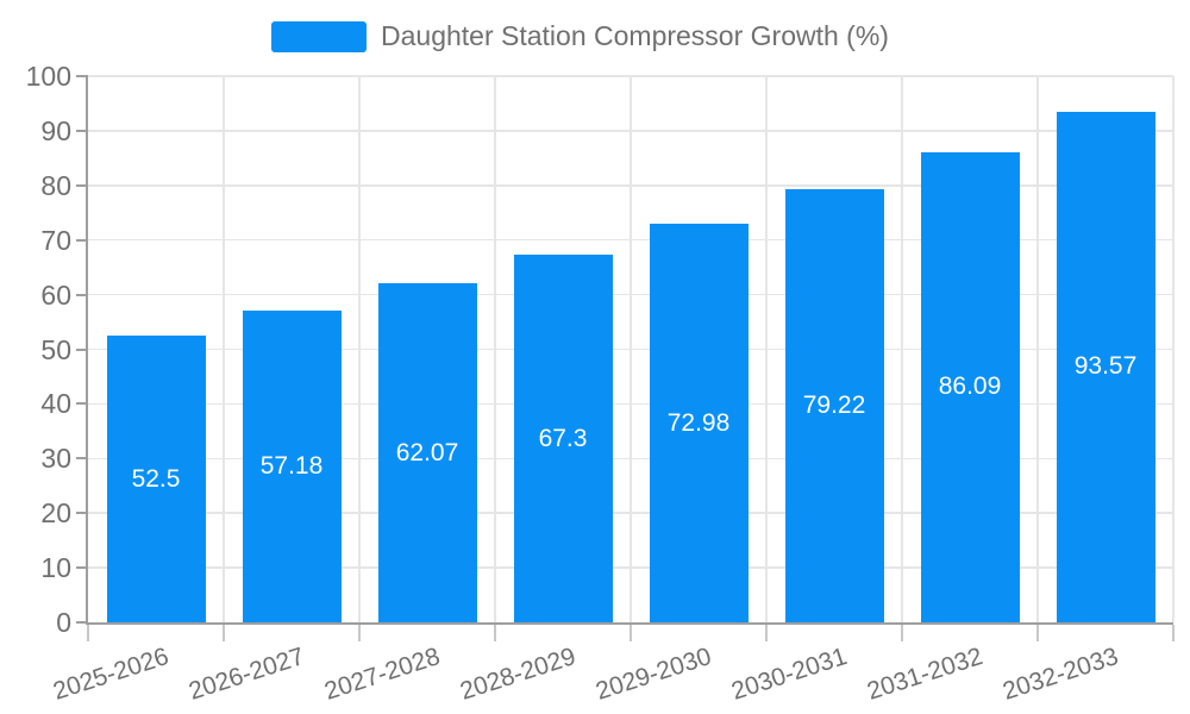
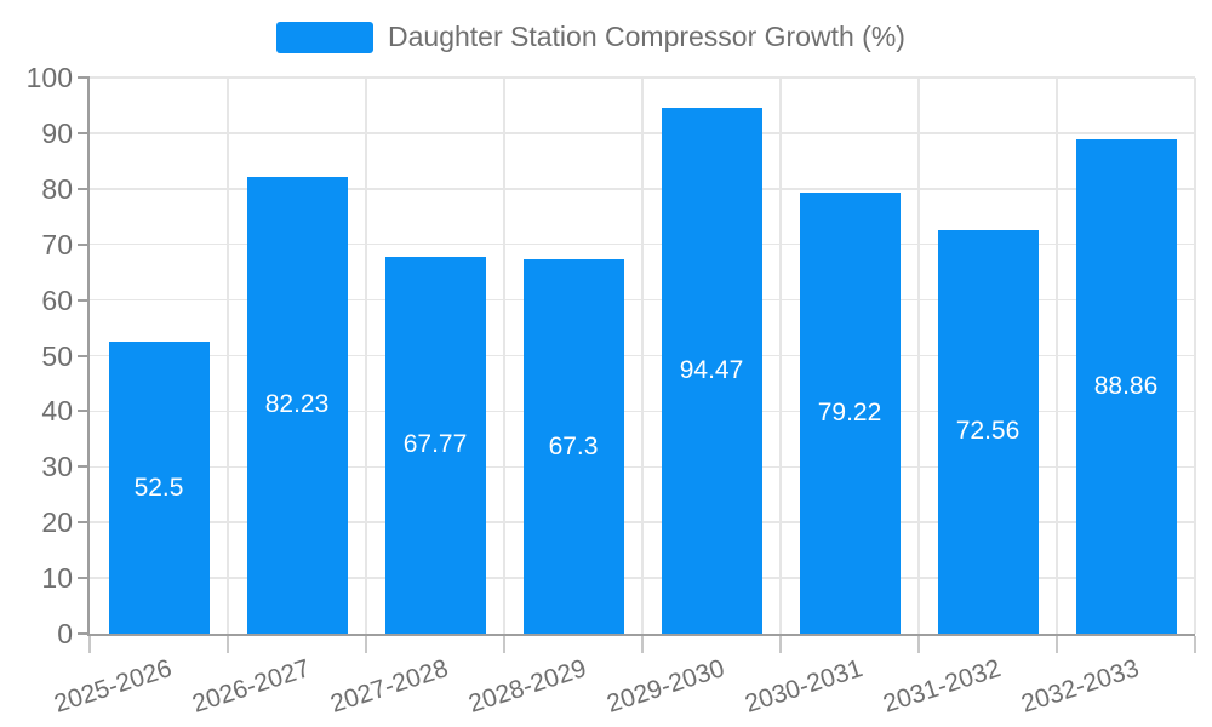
2026-2027: 57.18 -> 82.23
2027-2028: 62.07 -> 67.77
2029-2030: 72.98 -> 94.47
2031-2032: 86.09 -> 72.56
2032-2033: 93.57 -> 88.86
